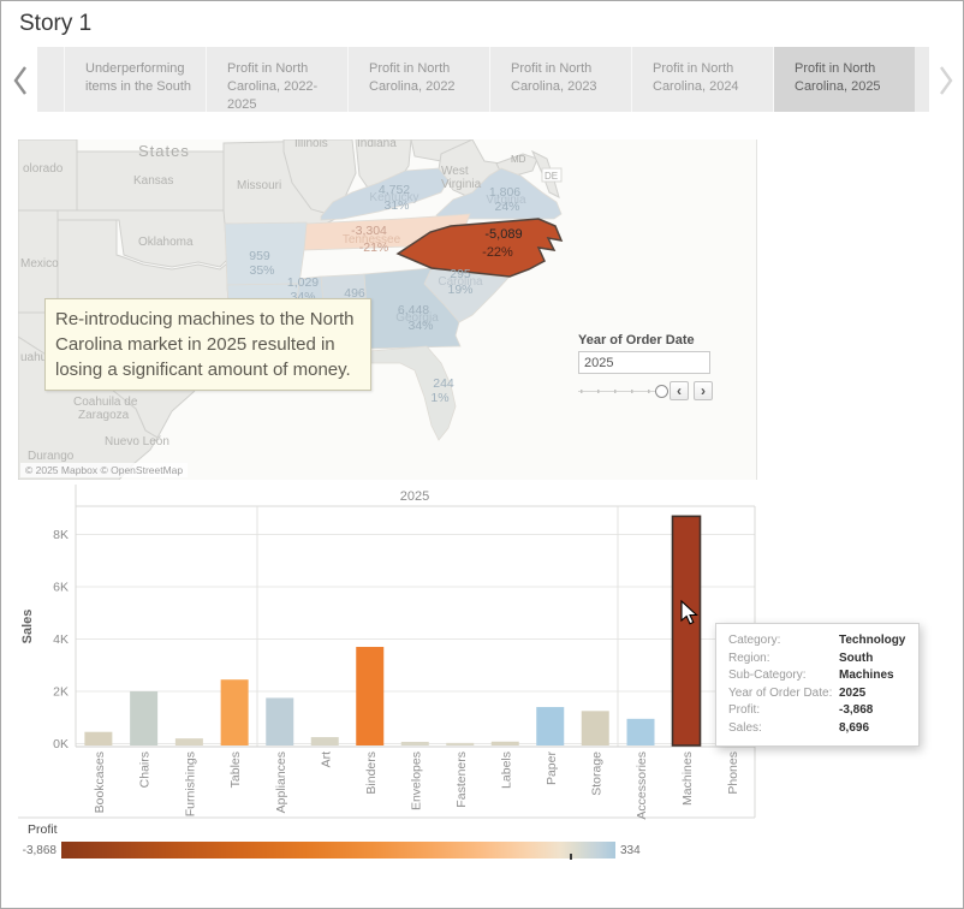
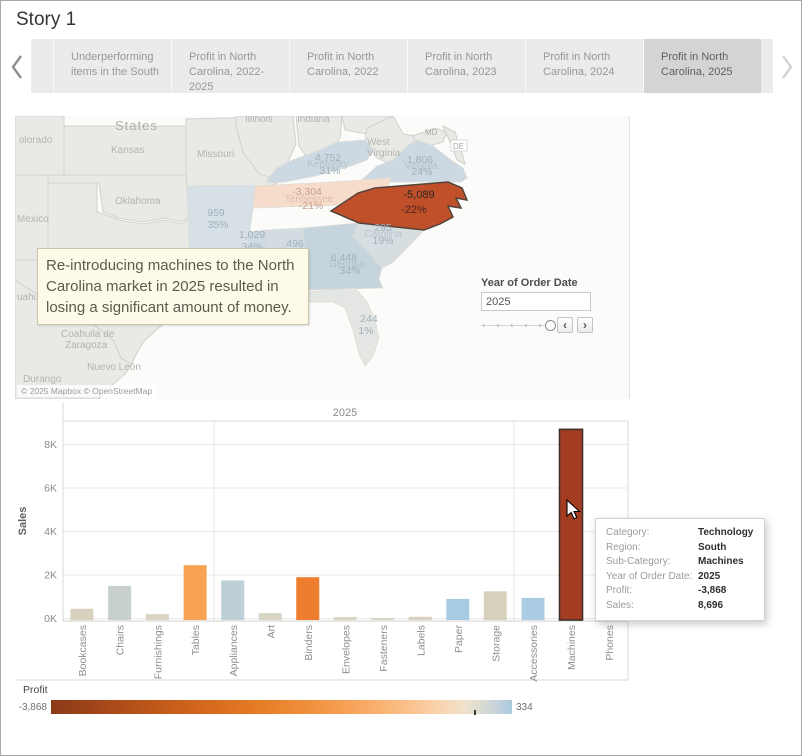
Chairs: 2.0K -> 1.5K
Binders: 3.7K -> 1.9K
Paper: 1.4K -> 0.9K
